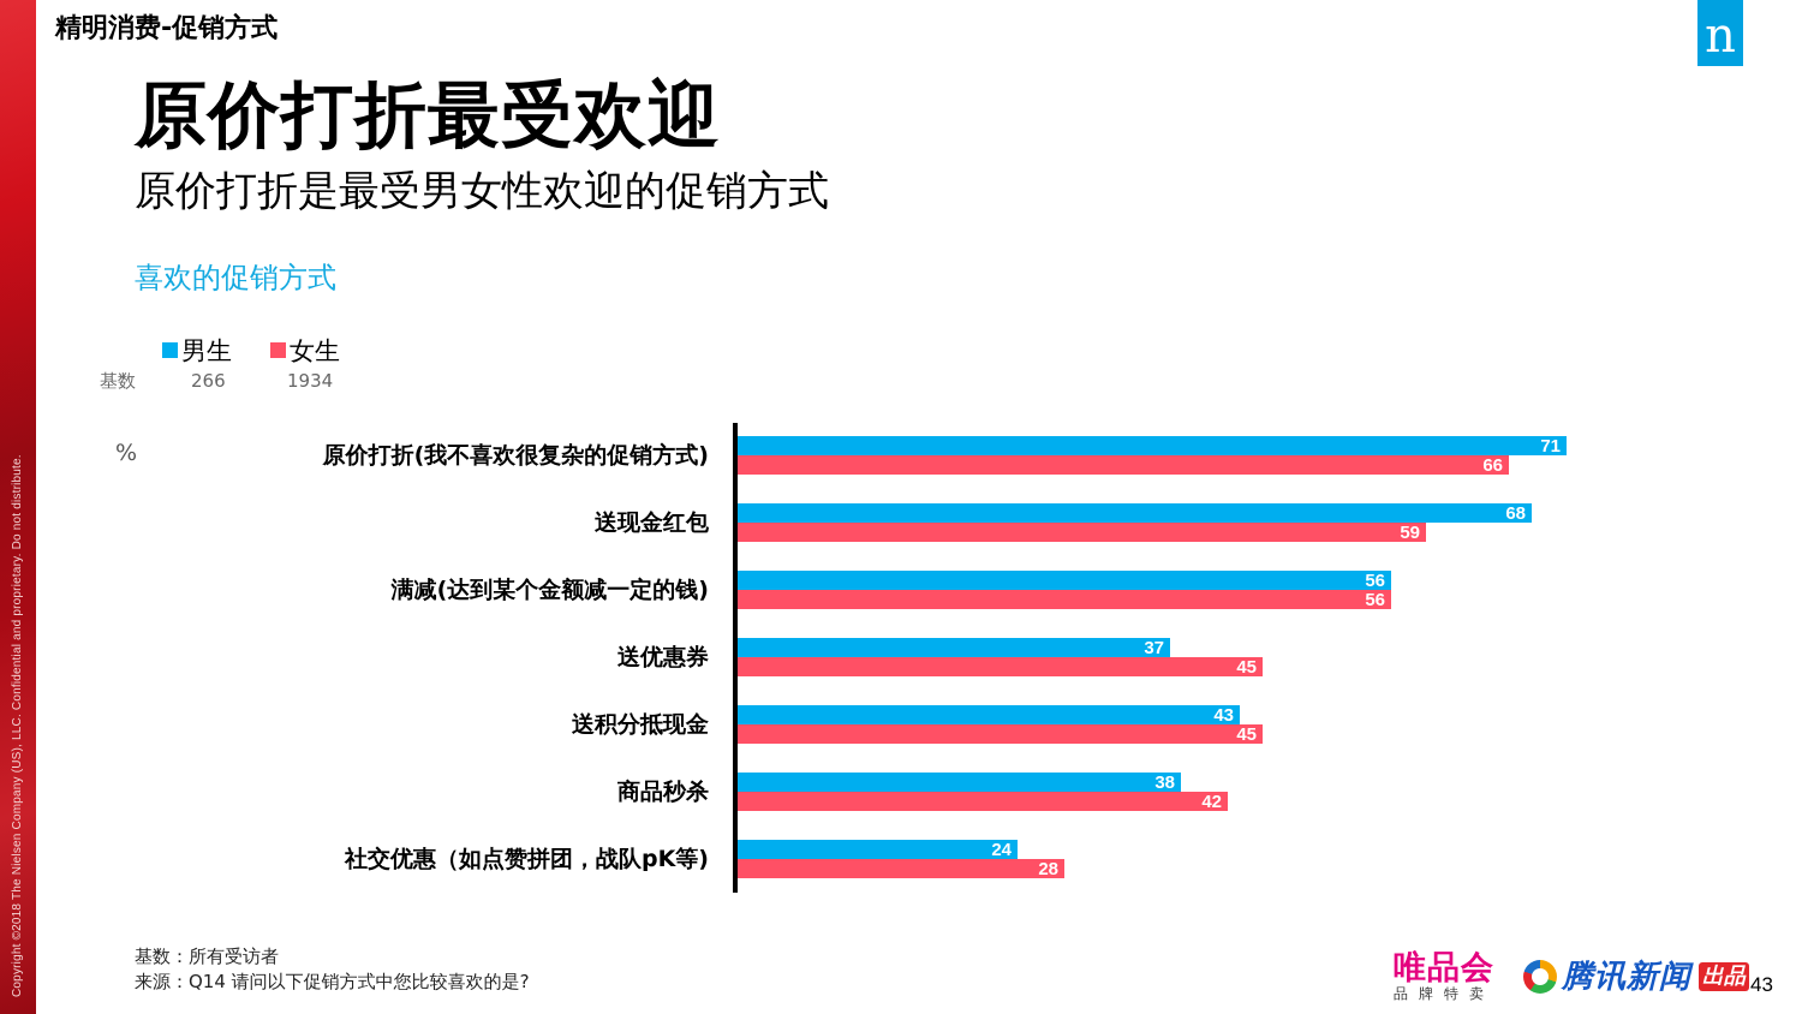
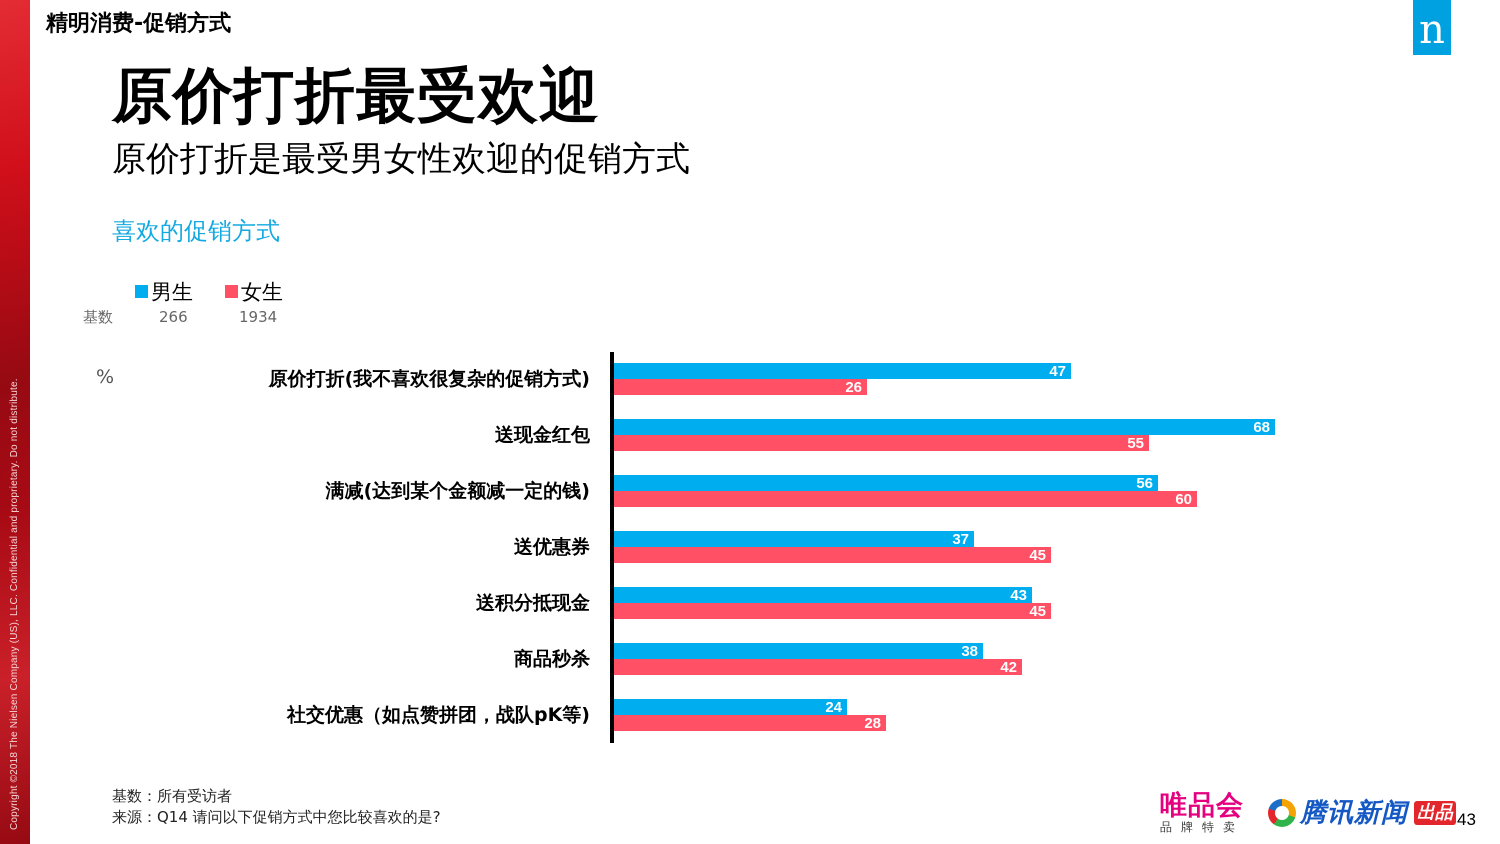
男生/原价打折(我不喜欢很复杂的促销方式): 71 -> 47
女生/原价打折(我不喜欢很复杂的促销方式): 66 -> 26
女生/送现金红包: 59 -> 55
女生/满减(达到某个金额减一定的钱): 56 -> 60
